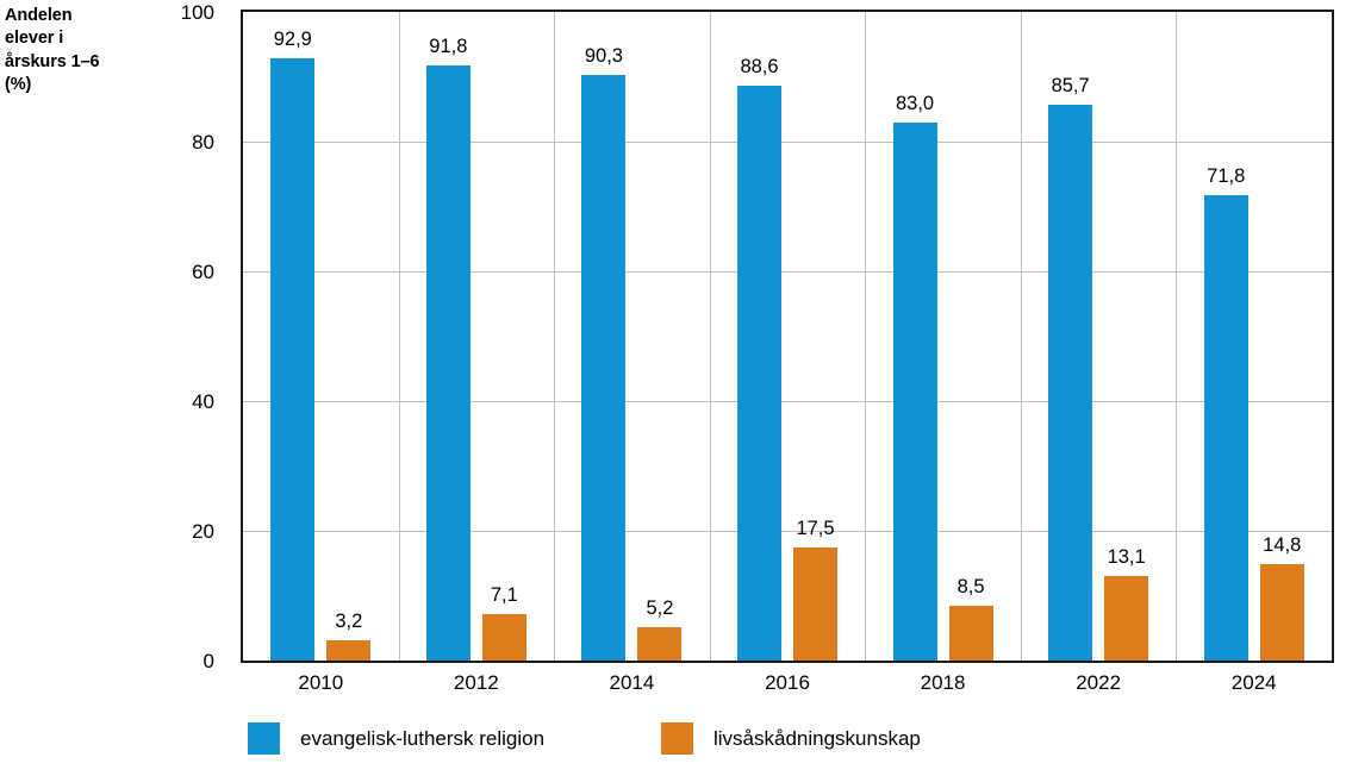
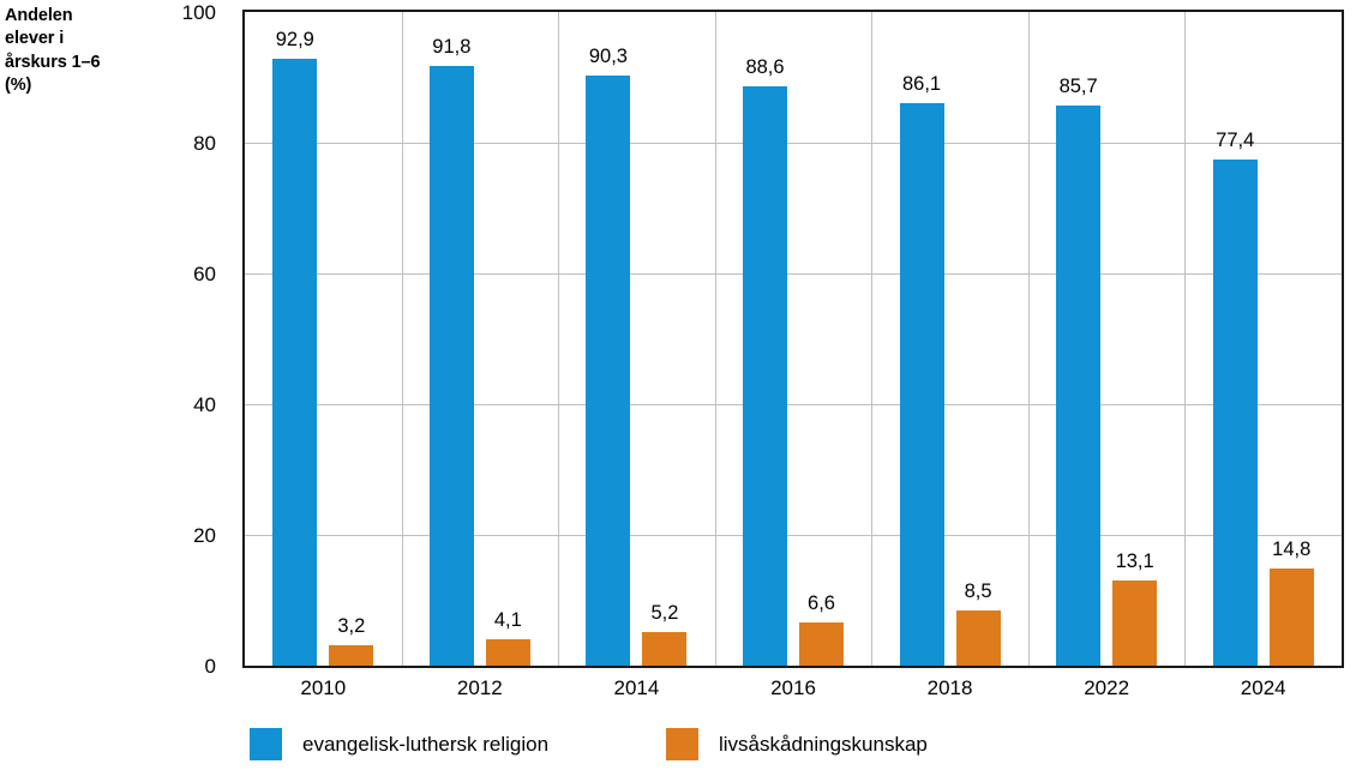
livsåskådningskunskap/2012: 7,1 -> 4,1
livsåskådningskunskap/2016: 17,5 -> 6,6
evangelisk-luthersk religion/2018: 83,0 -> 86,1
evangelisk-luthersk religion/2024: 71,8 -> 77,4
